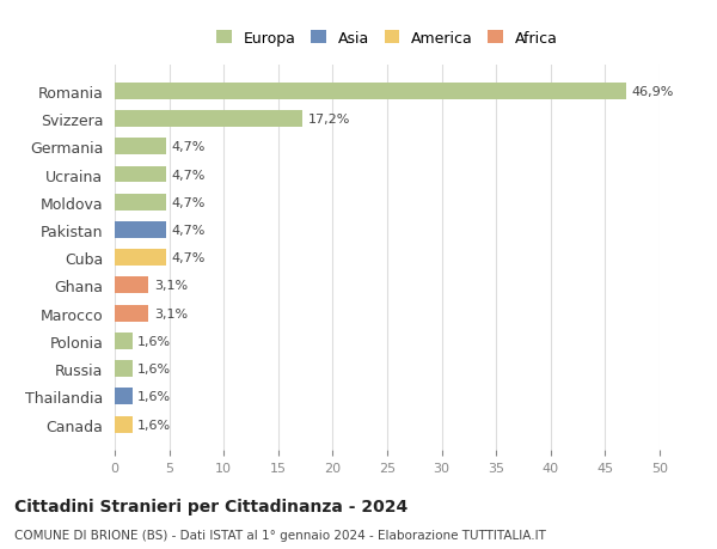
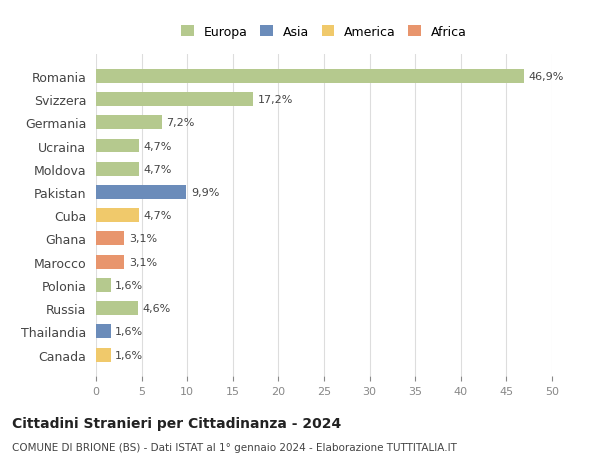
Germania: 4,7% -> 7,2%
Pakistan: 4,7% -> 9,9%
Russia: 1,6% -> 4,6%
